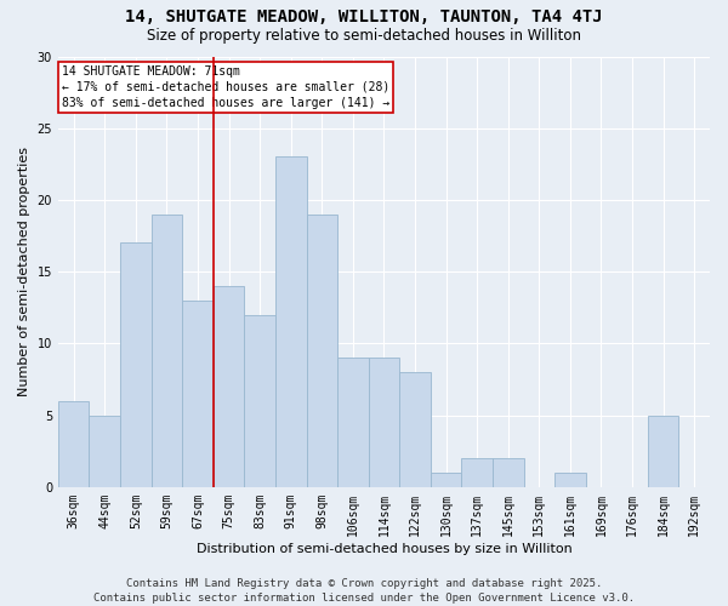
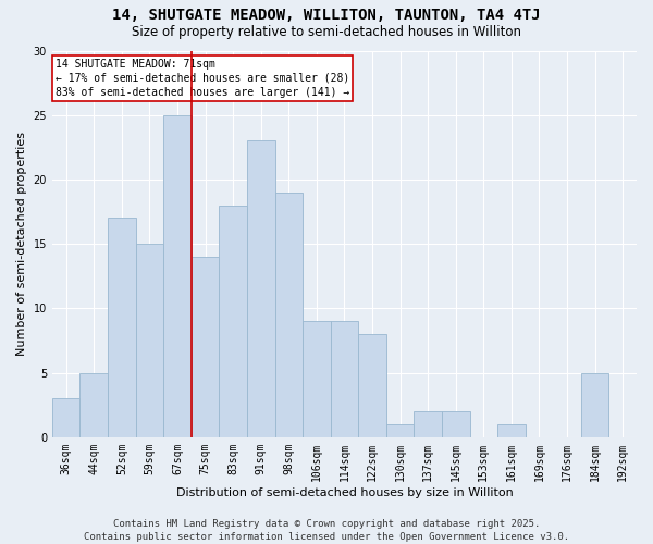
36sqm: 6 -> 3
59sqm: 19 -> 15
67sqm: 13 -> 25
83sqm: 12 -> 18
